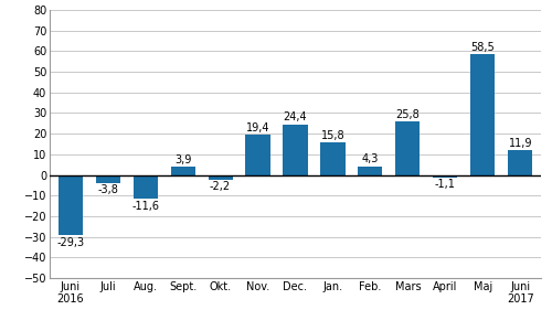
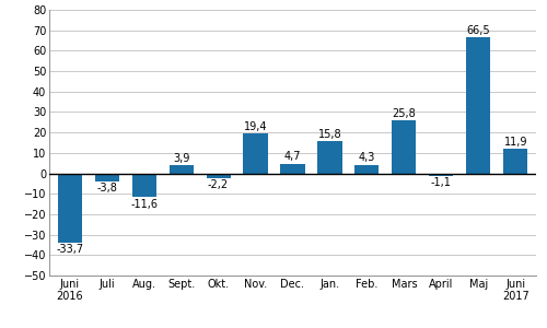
Juni 2016: -29,3 -> -33,7
Dec.: 24,4 -> 4,7
Maj: 58,5 -> 66,5
